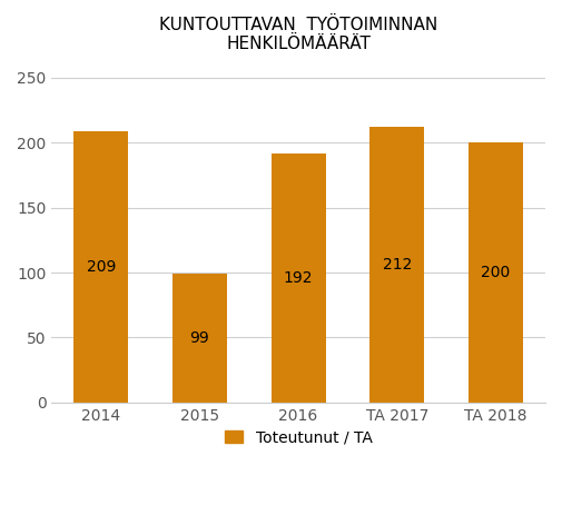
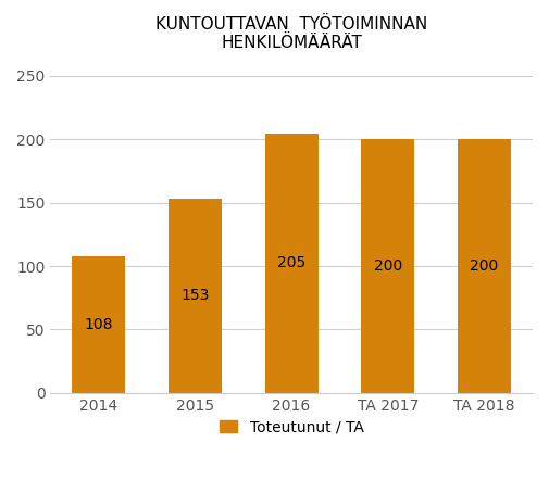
2014: 209 -> 108
2015: 99 -> 153
2016: 192 -> 205
TA 2017: 212 -> 200
